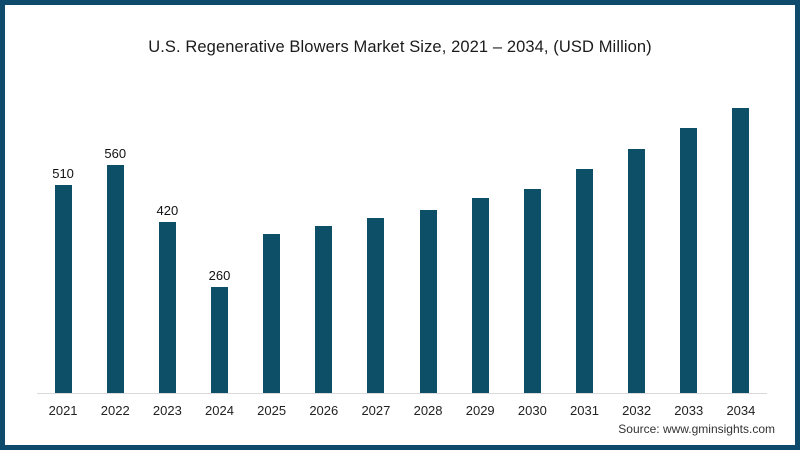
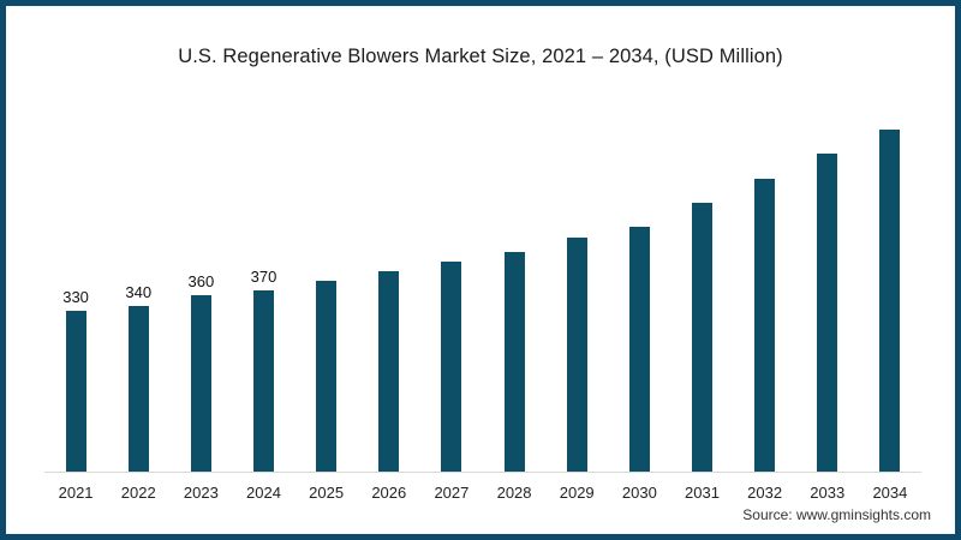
2021: 510 -> 330
2022: 560 -> 340
2023: 420 -> 360
2024: 260 -> 370
